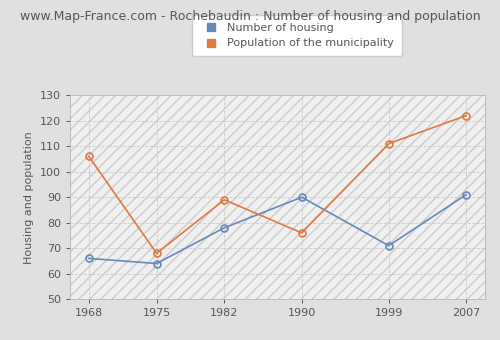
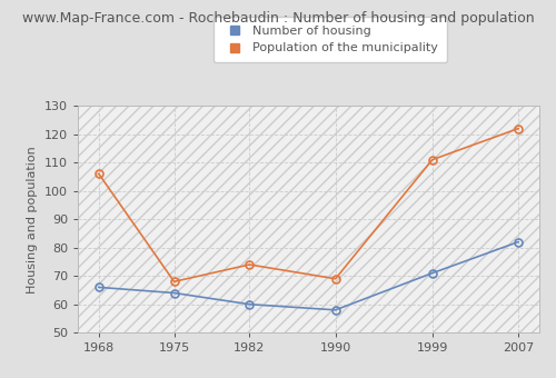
Number of housing/1982: 78 -> 60
Population of the municipality/1982: 89 -> 74
Number of housing/1990: 90 -> 58
Population of the municipality/1990: 76 -> 69
Number of housing/2007: 91 -> 82
